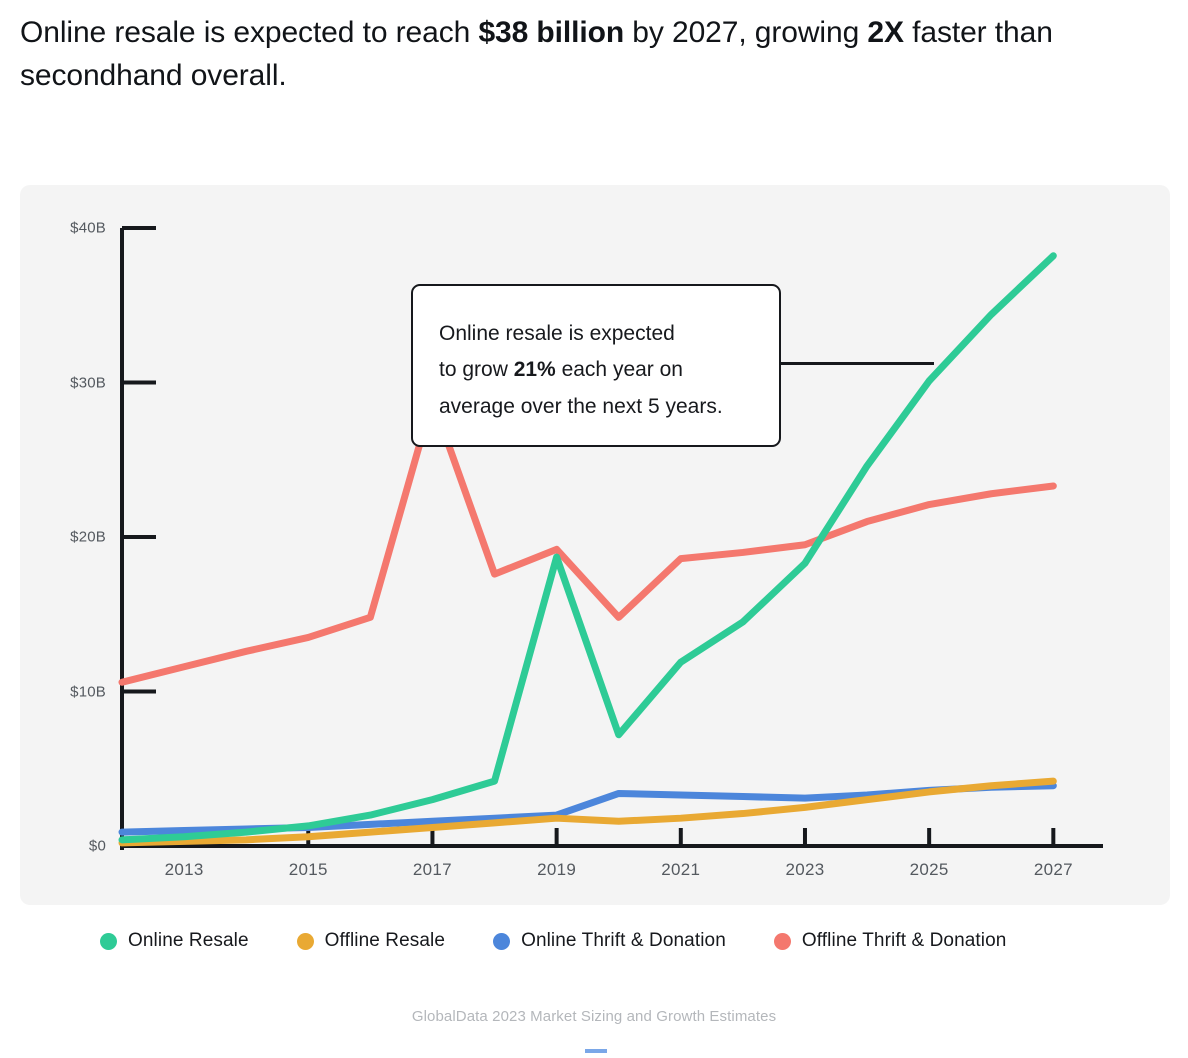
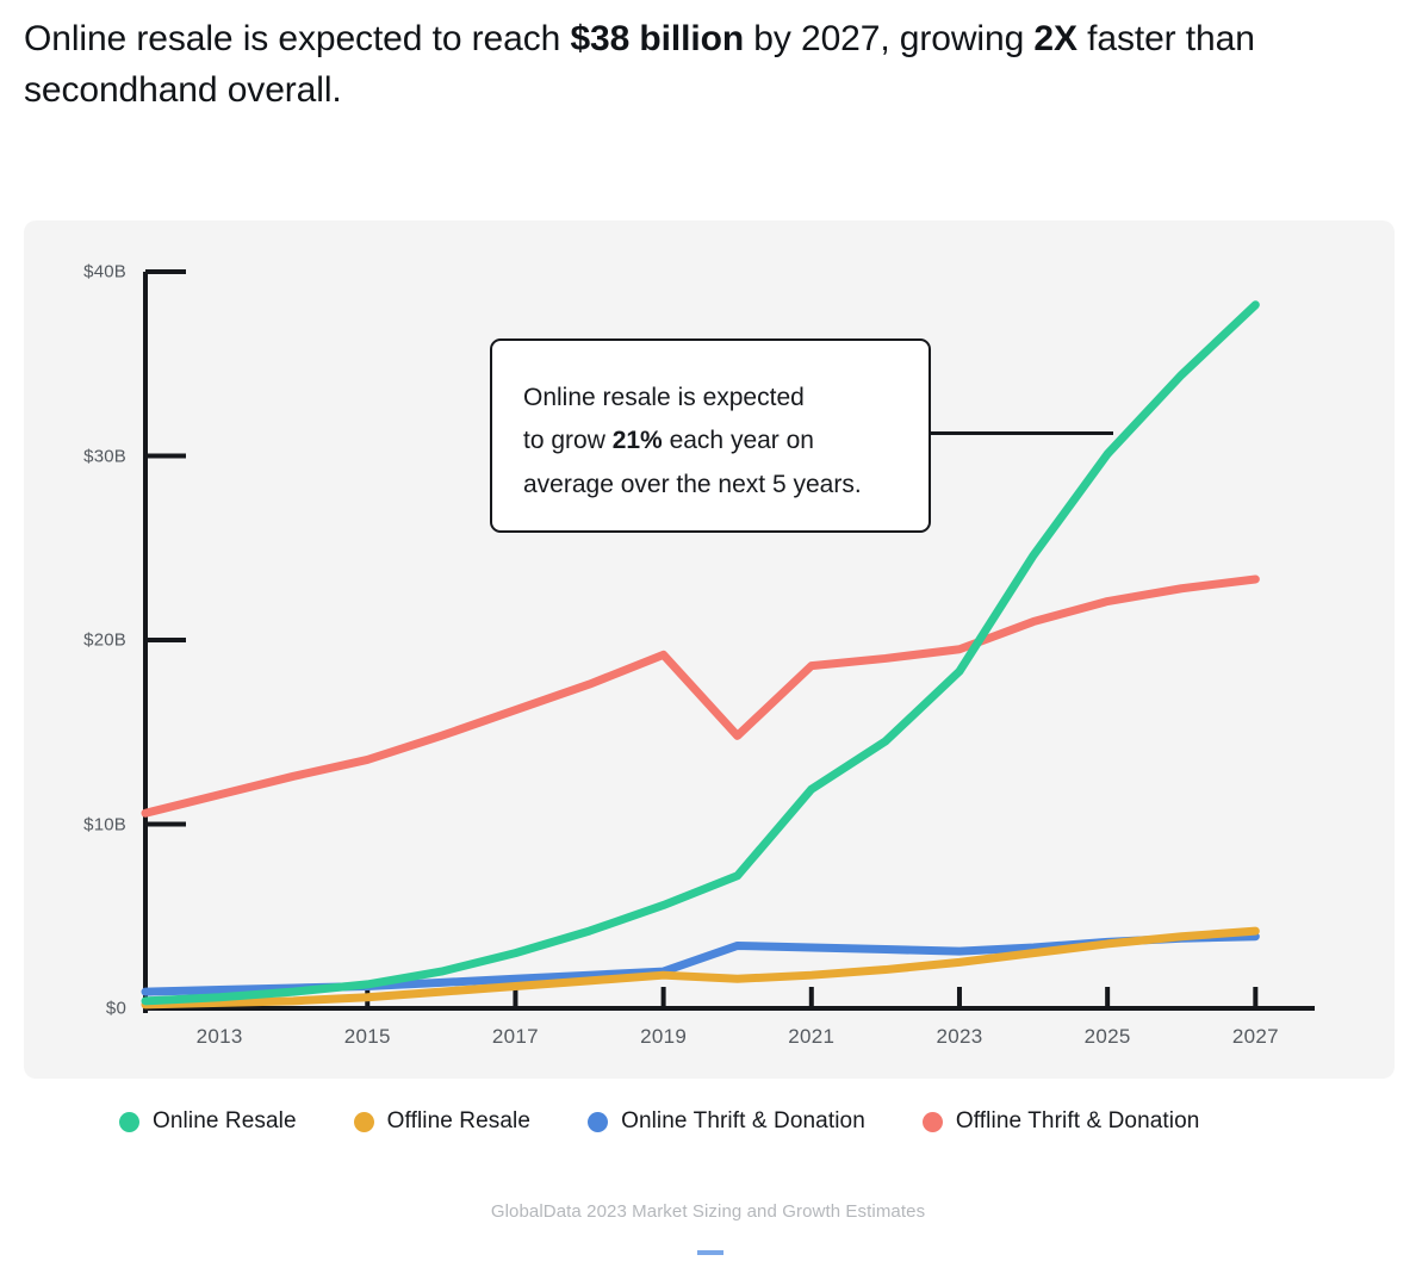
Offline Thrift & Donation/2017: $28.9B -> $16.2B
Online Resale/2019: $18.7B -> $5.6B
